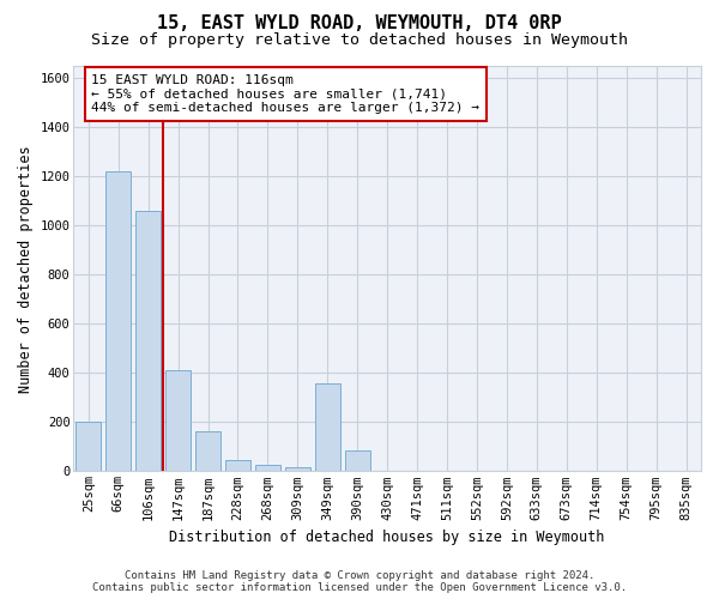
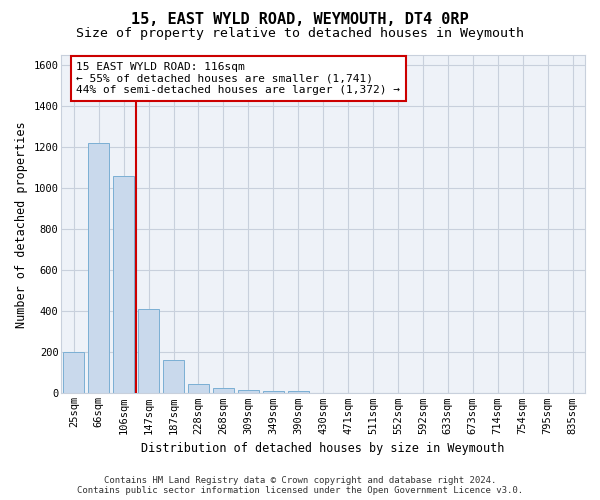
349sqm: 360 -> 12
390sqm: 85 -> 10
